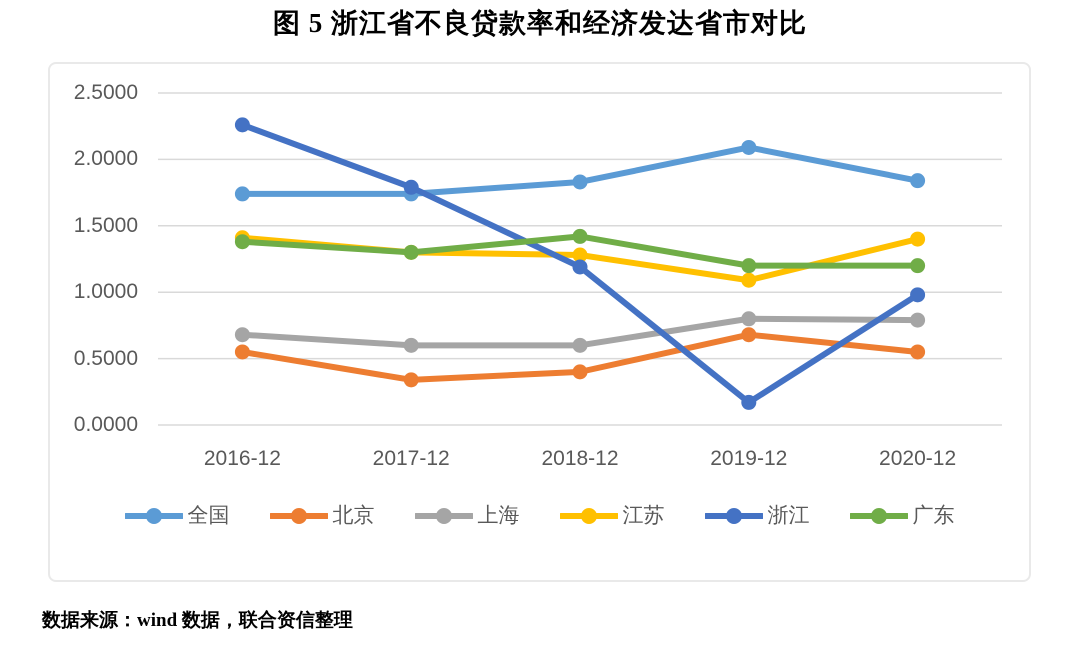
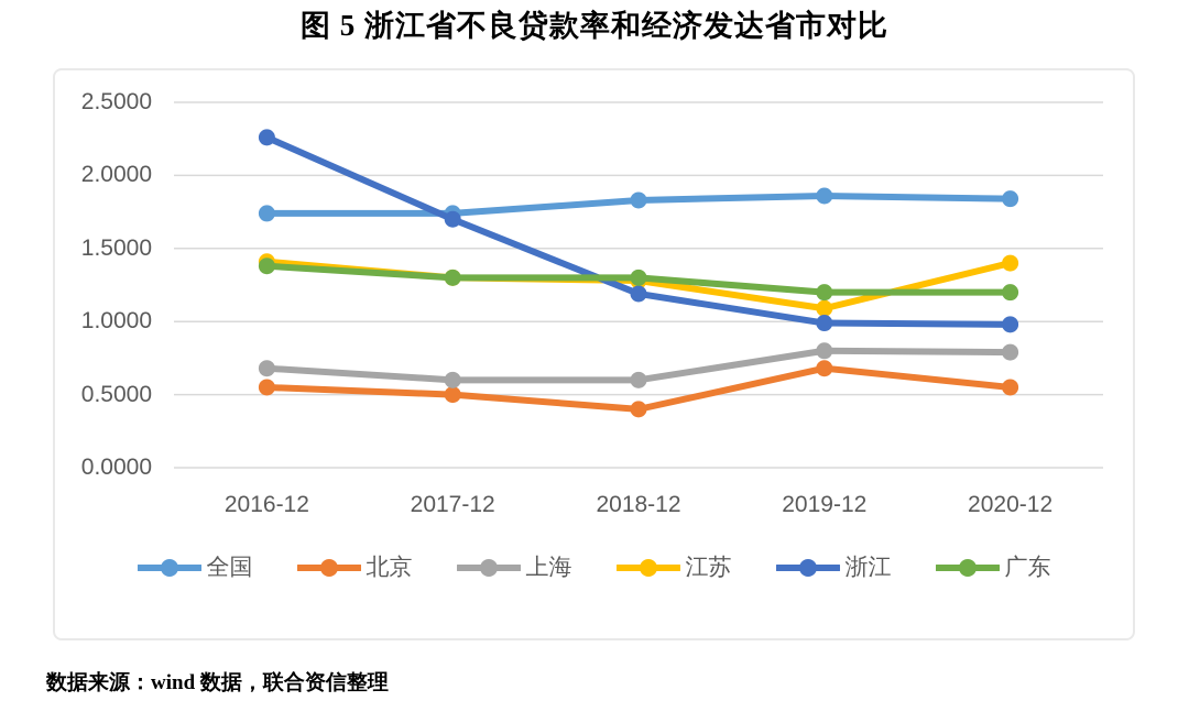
北京/2017-12: 0.34 -> 0.50
浙江/2017-12: 1.79 -> 1.70
广东/2018-12: 1.42 -> 1.30
全国/2019-12: 2.09 -> 1.86
浙江/2019-12: 0.17 -> 0.99
